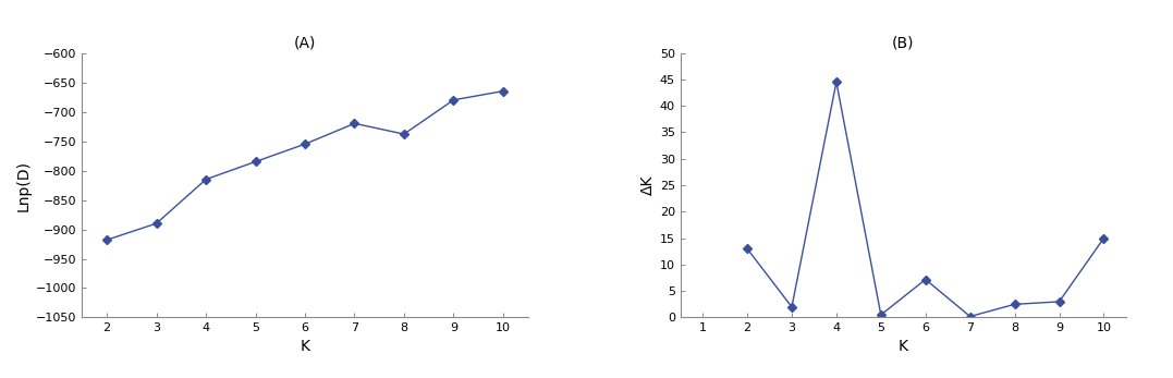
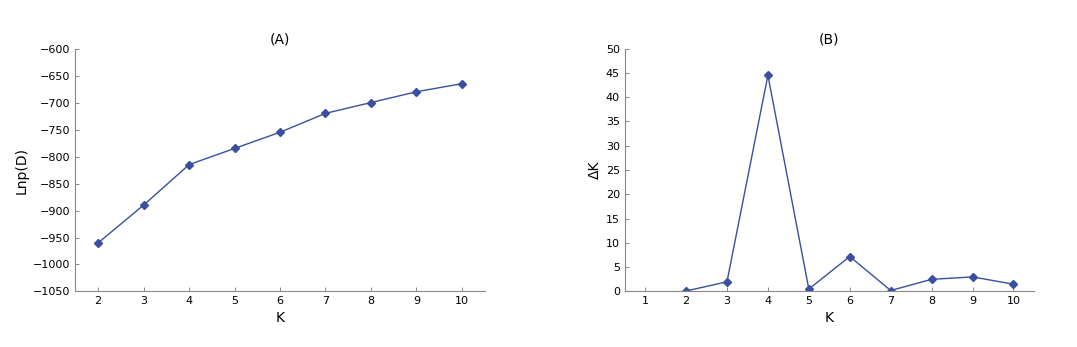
(A)/2: -918 -> -960
(A)/8: -738 -> -700
(B)/2: 13.0 -> 0.1
(B)/10: 15.0 -> 1.5
